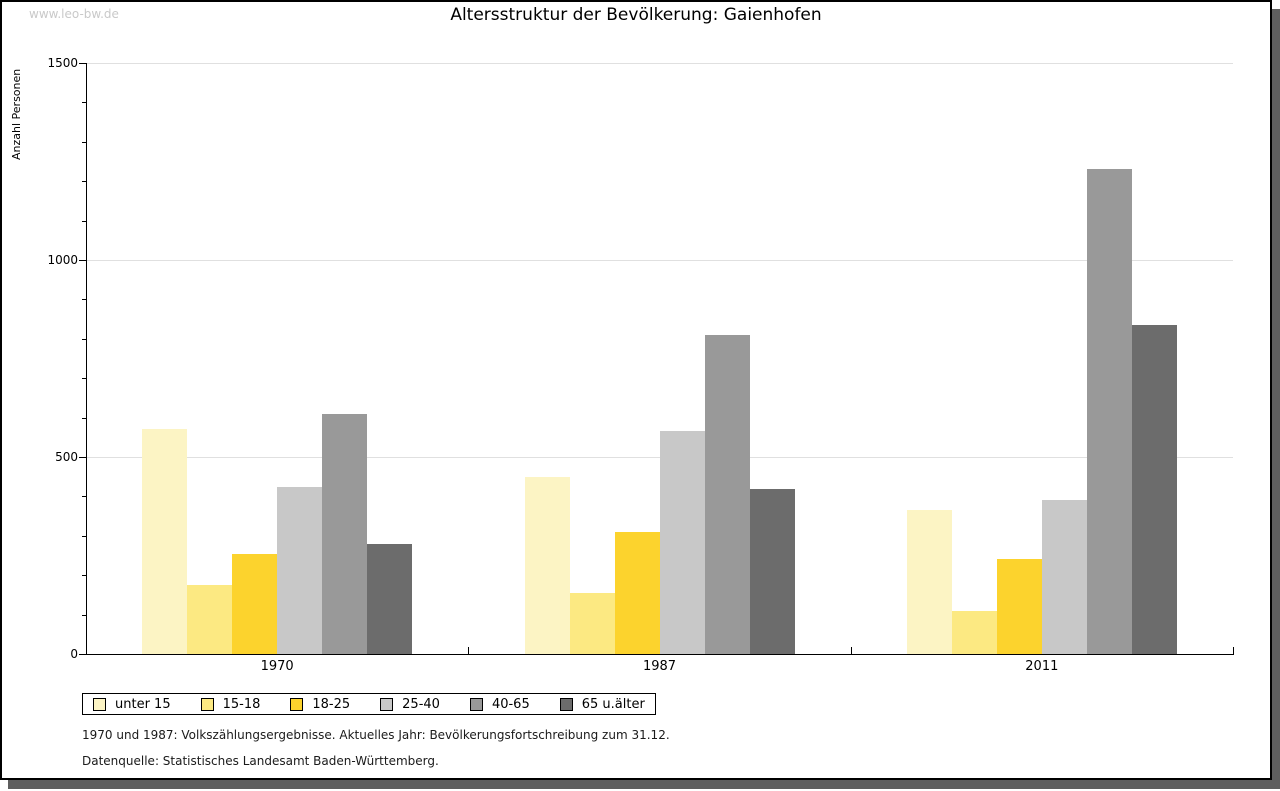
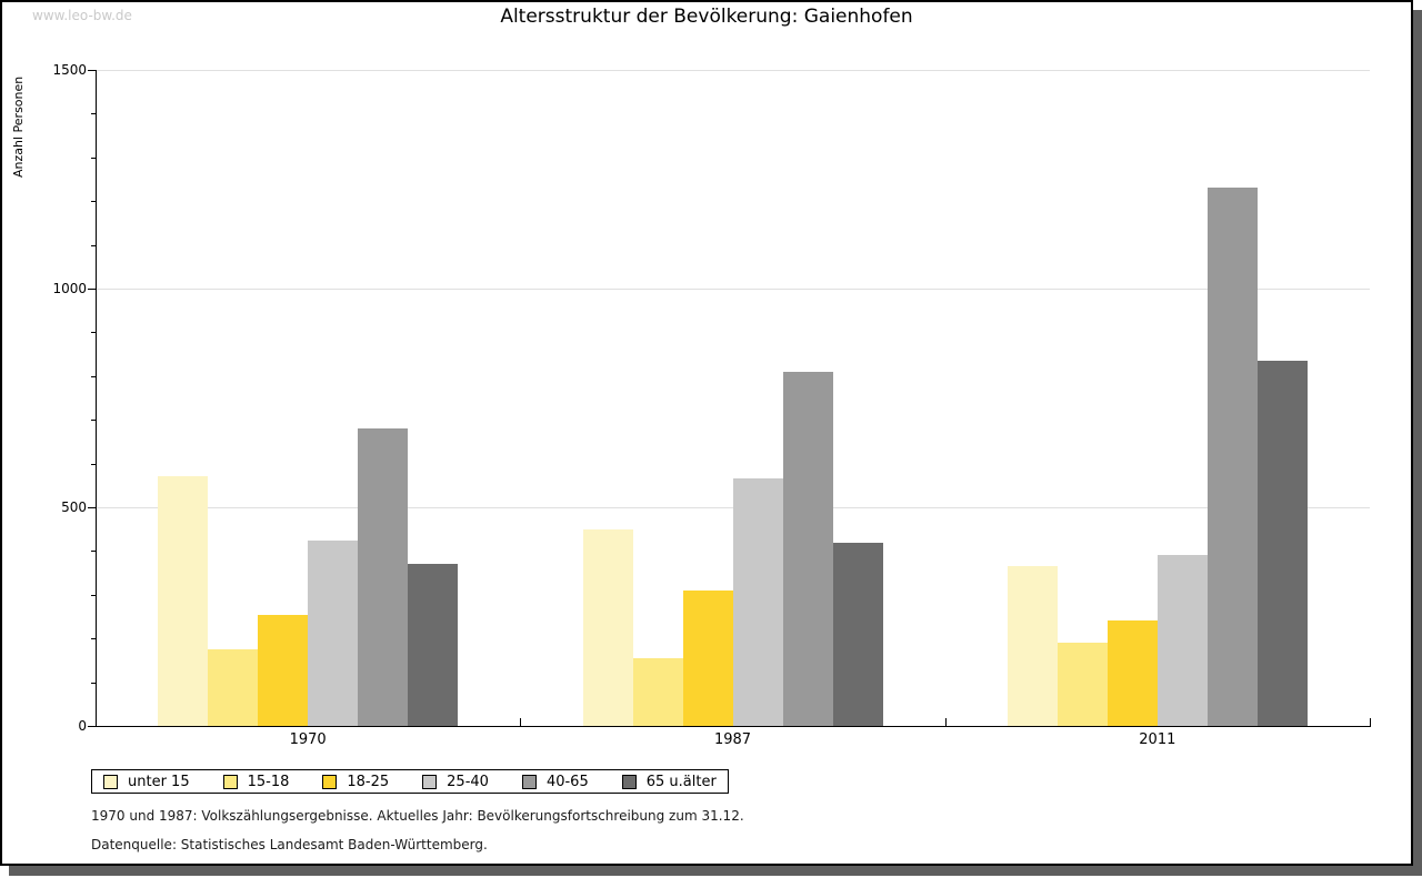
40-65/1970: 610 -> 680
65 u.älter/1970: 280 -> 370
15-18/2011: 110 -> 190
